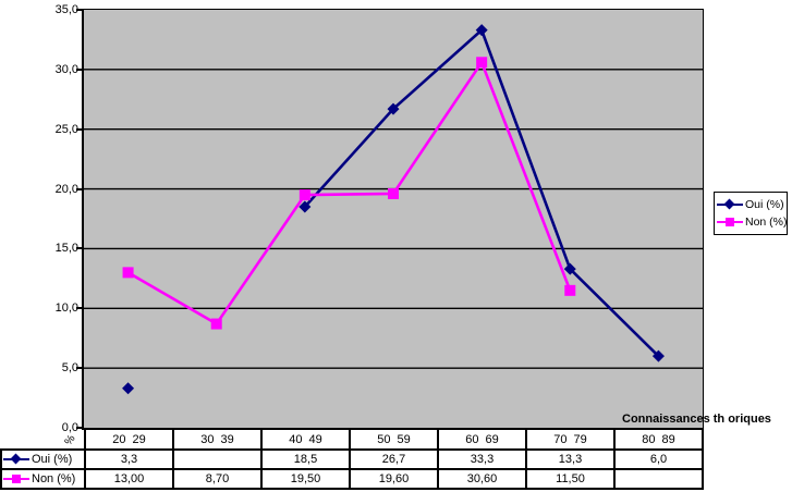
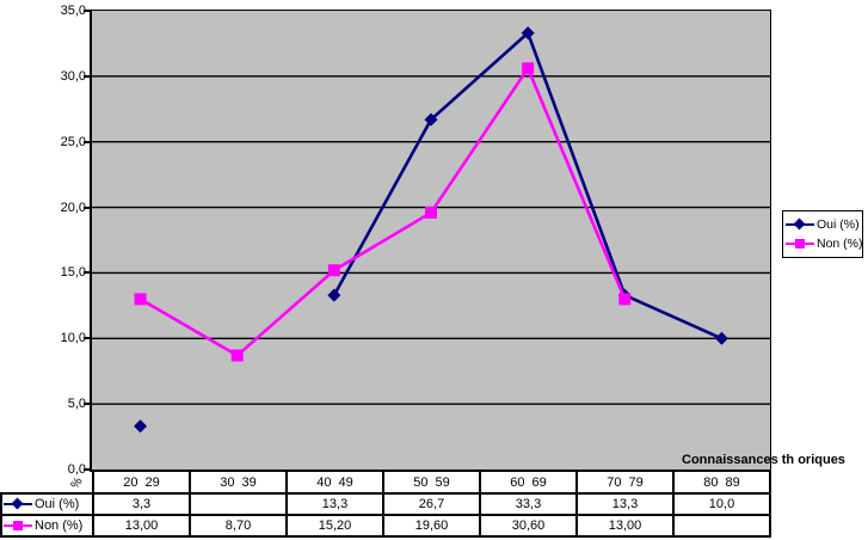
Oui (%)/40 49: 18,5 -> 13,3
Non (%)/40 49: 19,50 -> 15,20
Non (%)/70 79: 11,50 -> 13,00
Oui (%)/80 89: 6,0 -> 10,0
